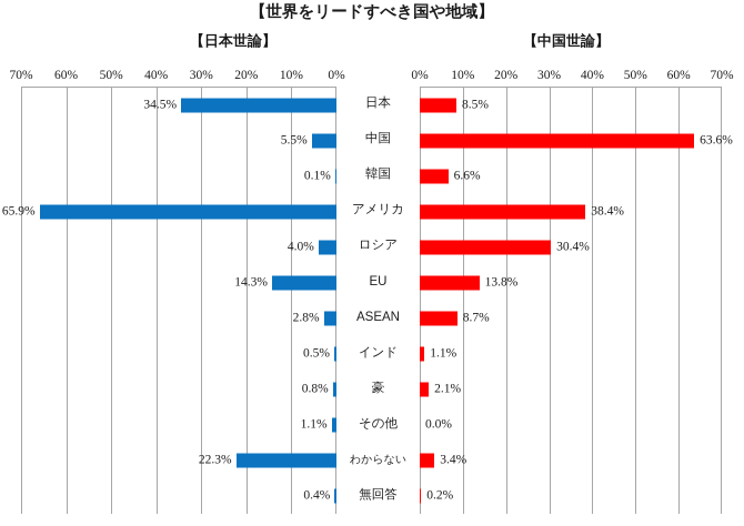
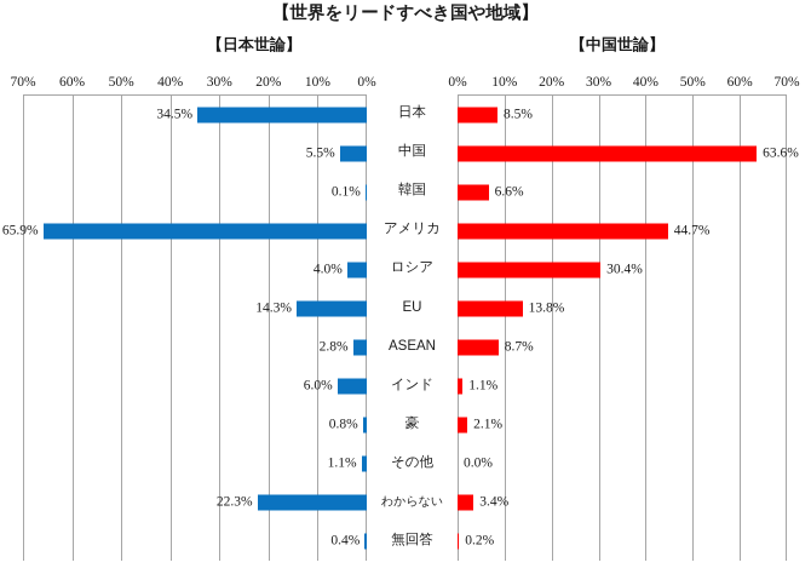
【中国世論】/アメリカ: 38.4% -> 44.7%
【日本世論】/インド: 0.5% -> 6.0%
